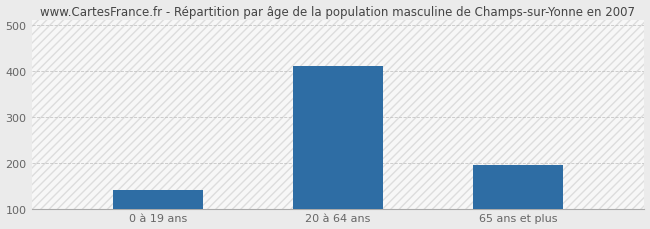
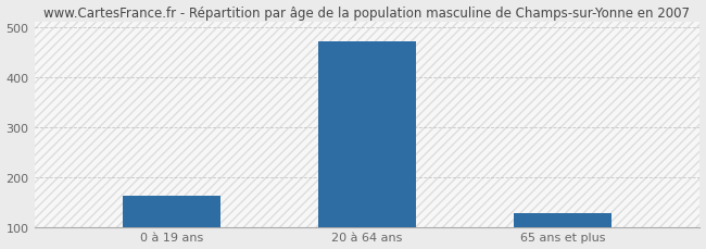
0 à 19 ans: 140 -> 163
20 à 64 ans: 410 -> 470
65 ans et plus: 195 -> 128
